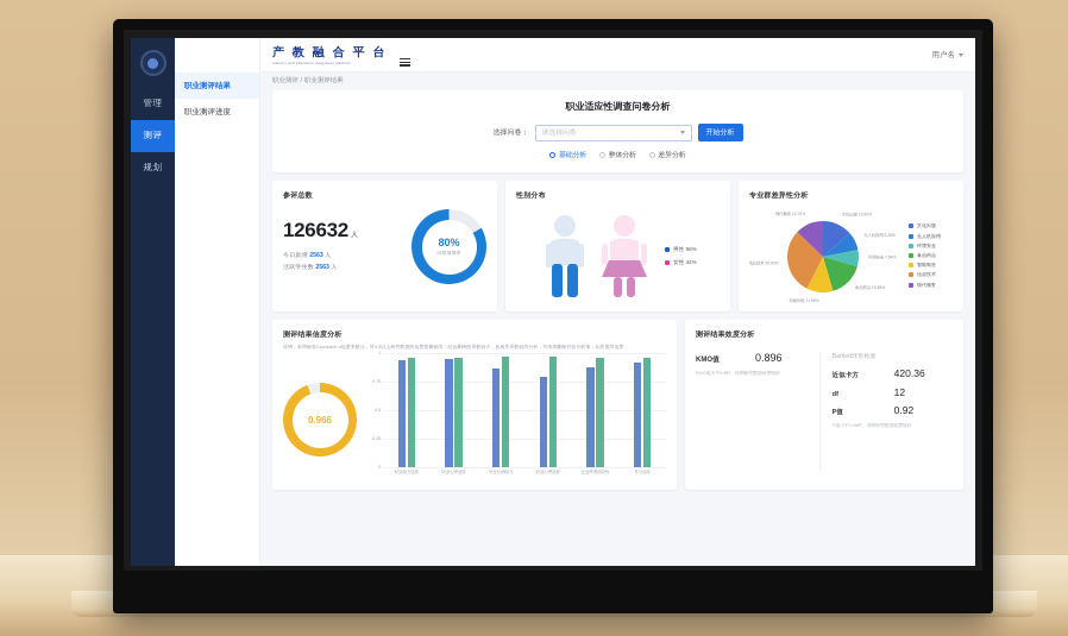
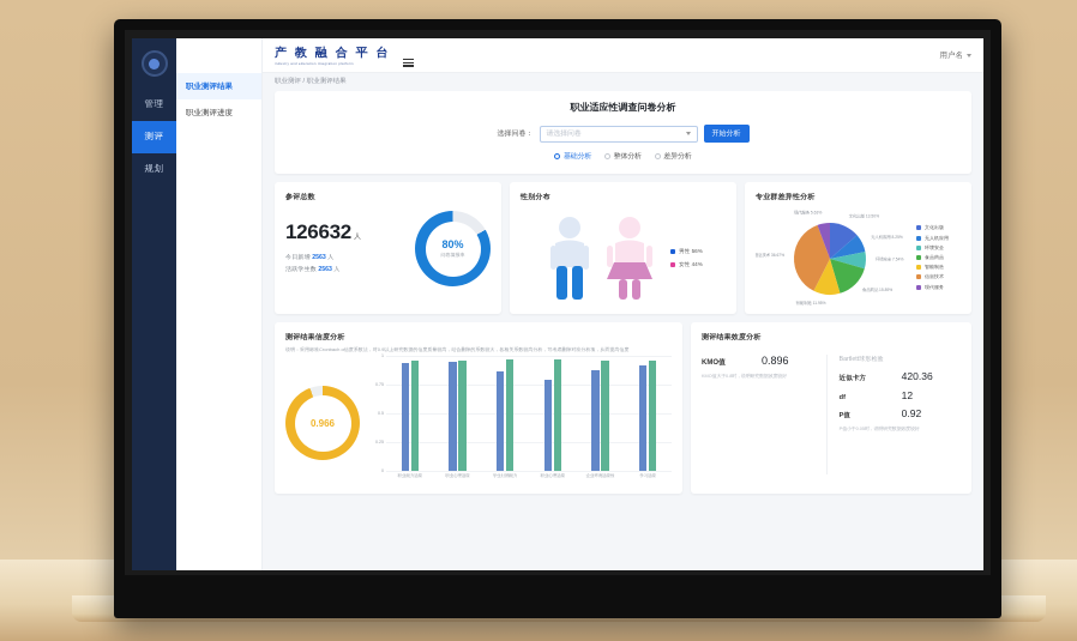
专业群差异性分析/信息技术: 29.60% -> 36.67%
专业群差异性分析/现代服务: 12.70% -> 5.63%
